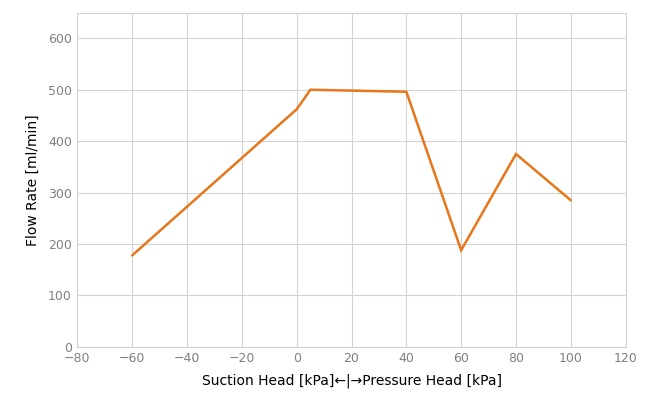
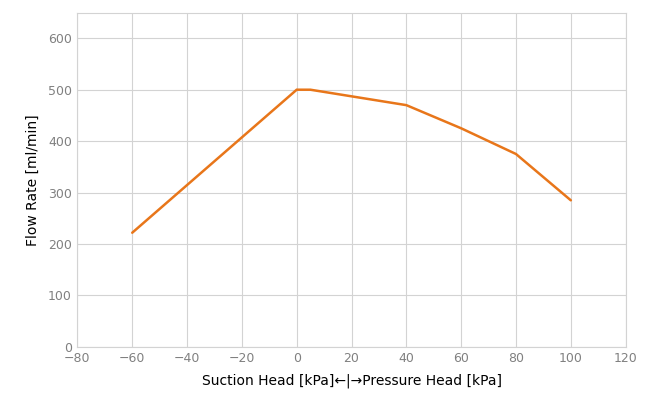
−60: 178 -> 222
0: 462 -> 500
40: 496 -> 470
60: 188 -> 425
